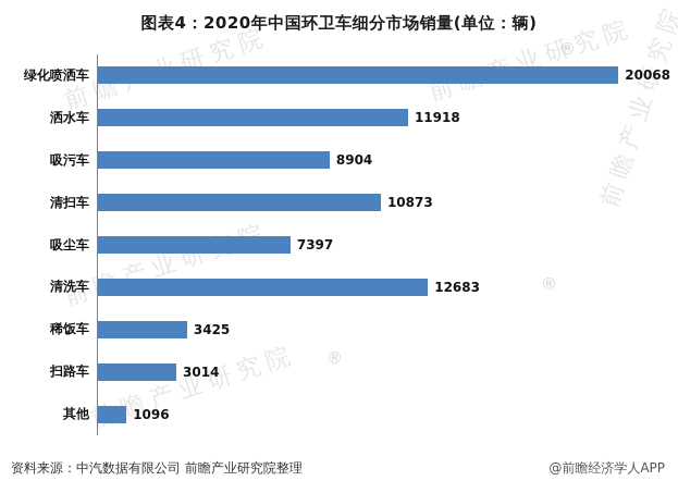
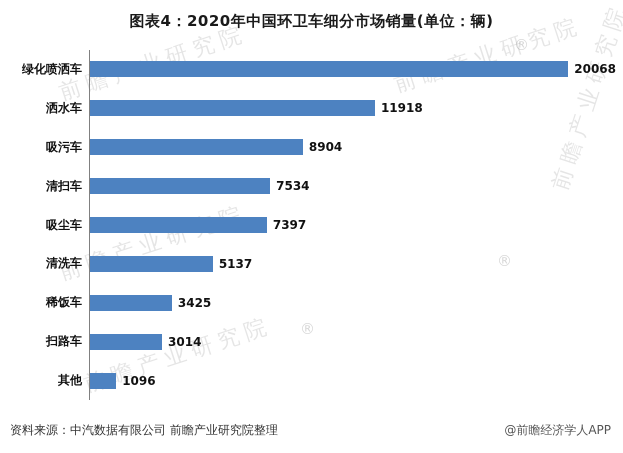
清扫车: 10873 -> 7534
清洗车: 12683 -> 5137
